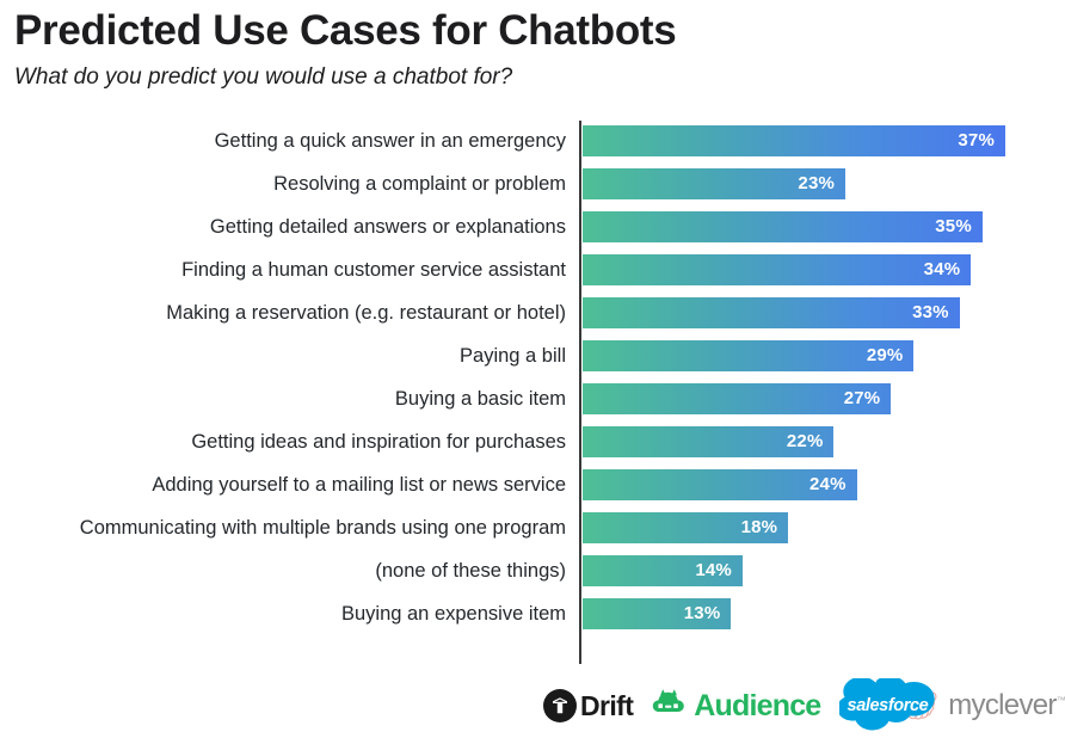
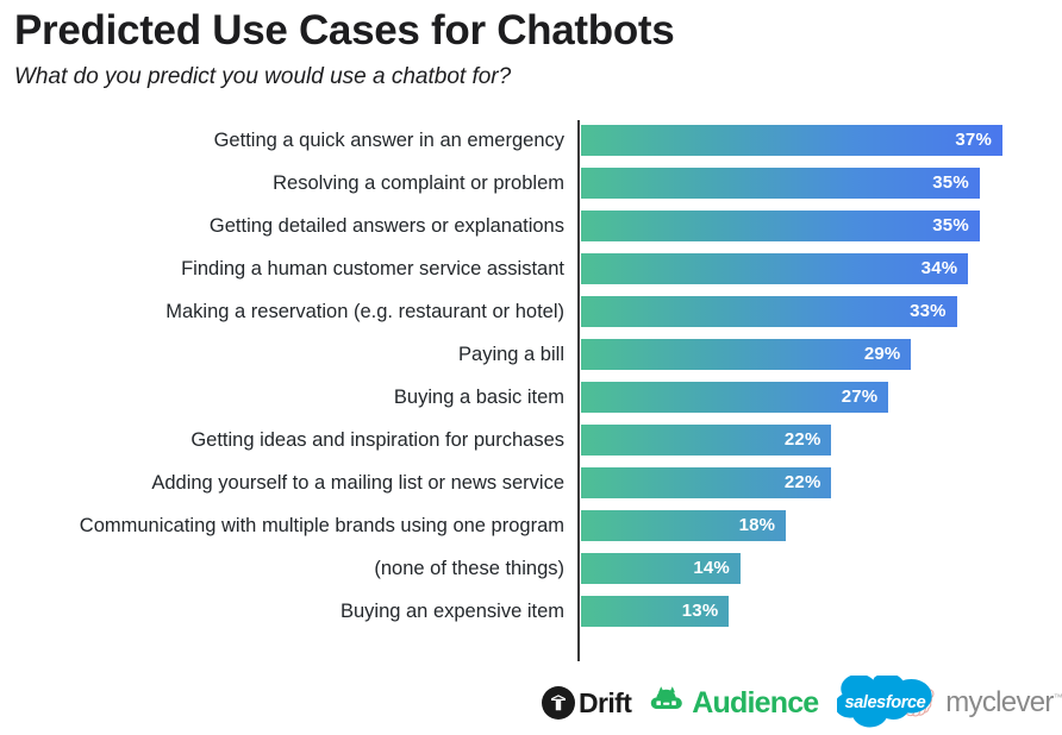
Resolving a complaint or problem: 23% -> 35%
Adding yourself to a mailing list or news service: 24% -> 22%
